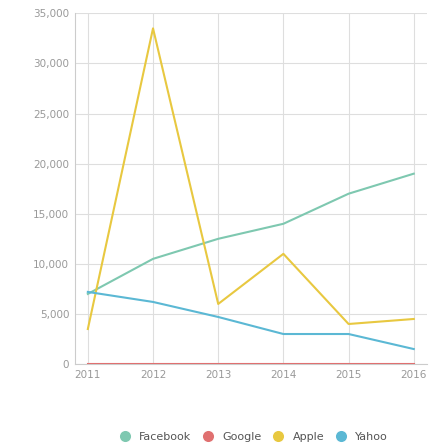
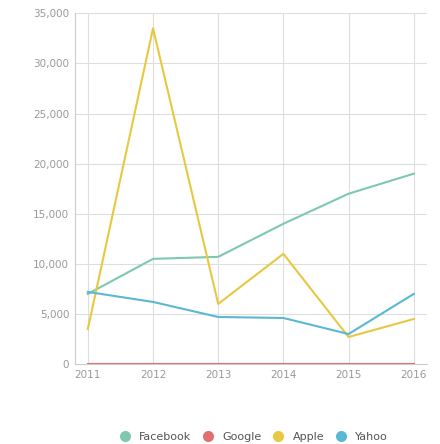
Facebook/2013: 12,500 -> 10,700
Yahoo/2014: 3,000 -> 4,600
Apple/2015: 4,000 -> 2,700
Yahoo/2016: 1,500 -> 7,000
